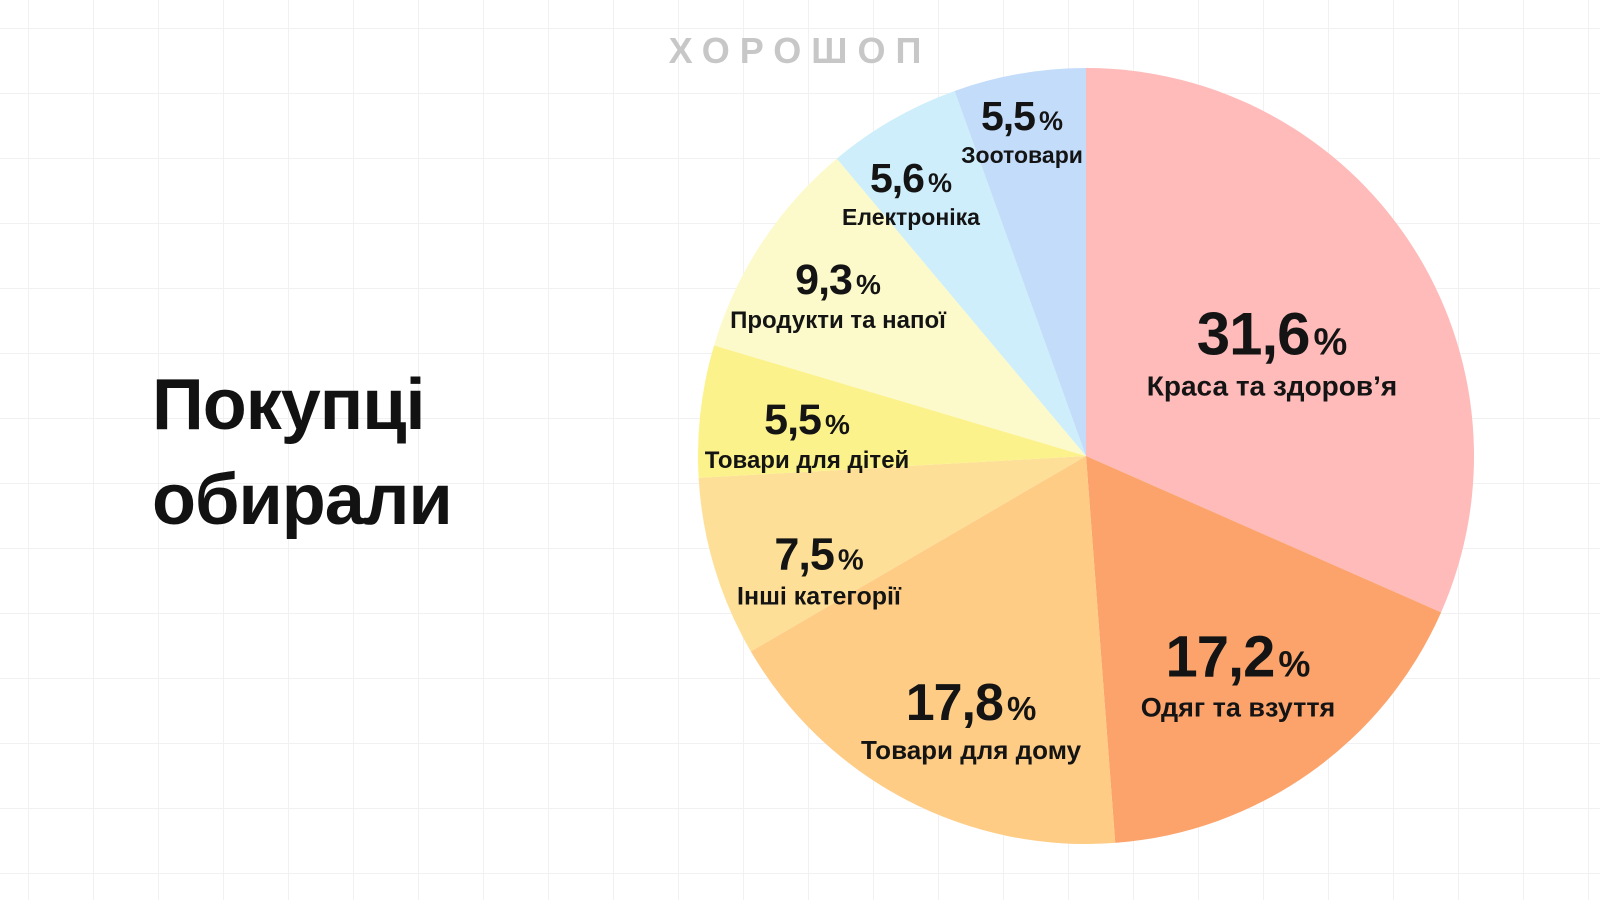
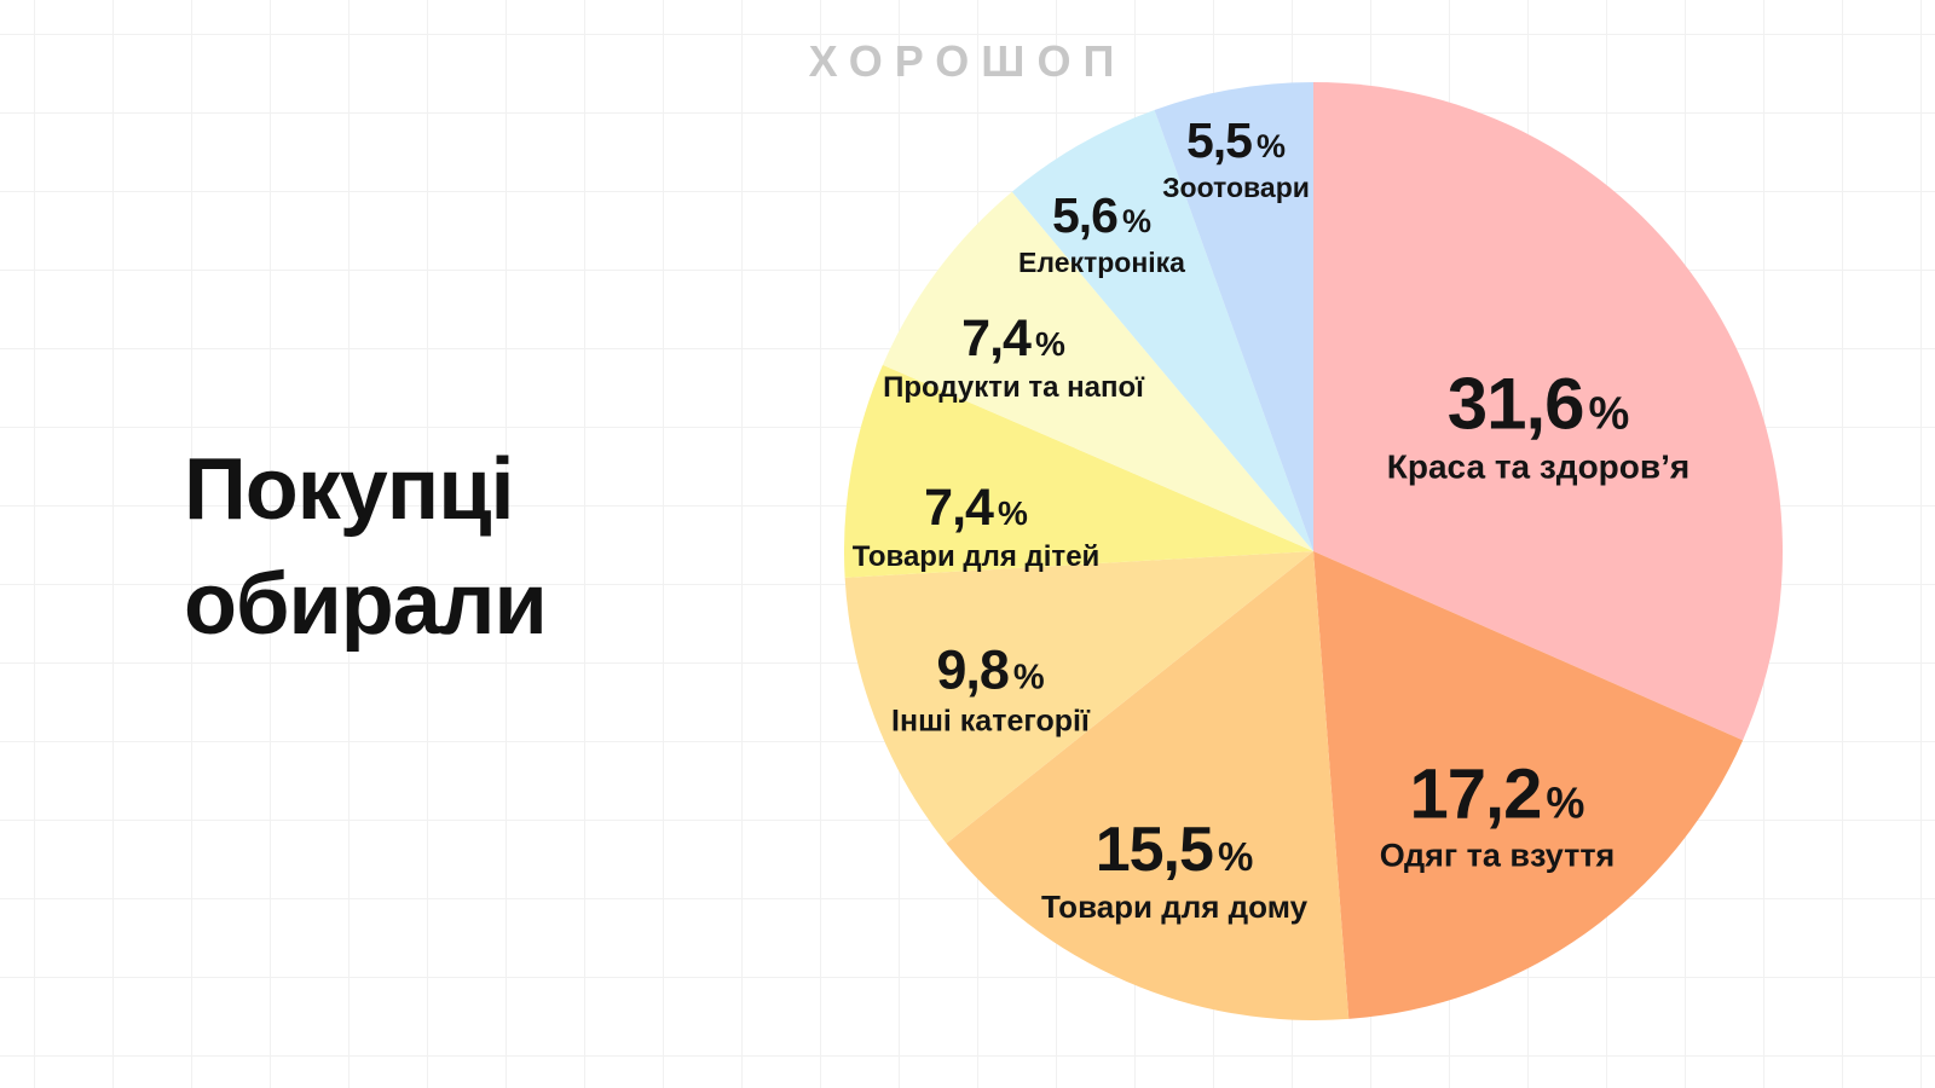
Товари для дому: 17,8 -> 15,5
Інші категорії: 7,5 -> 9,8
Товари для дітей: 5,5 -> 7,4
Продукти та напої: 9,3 -> 7,4
